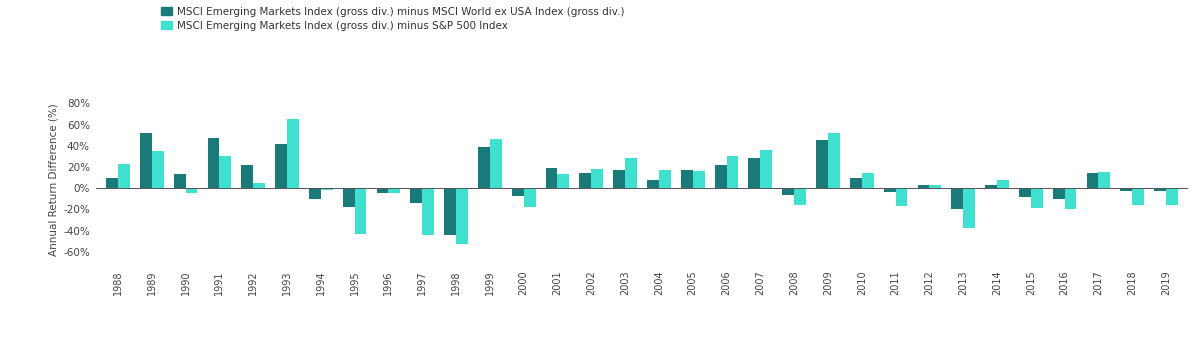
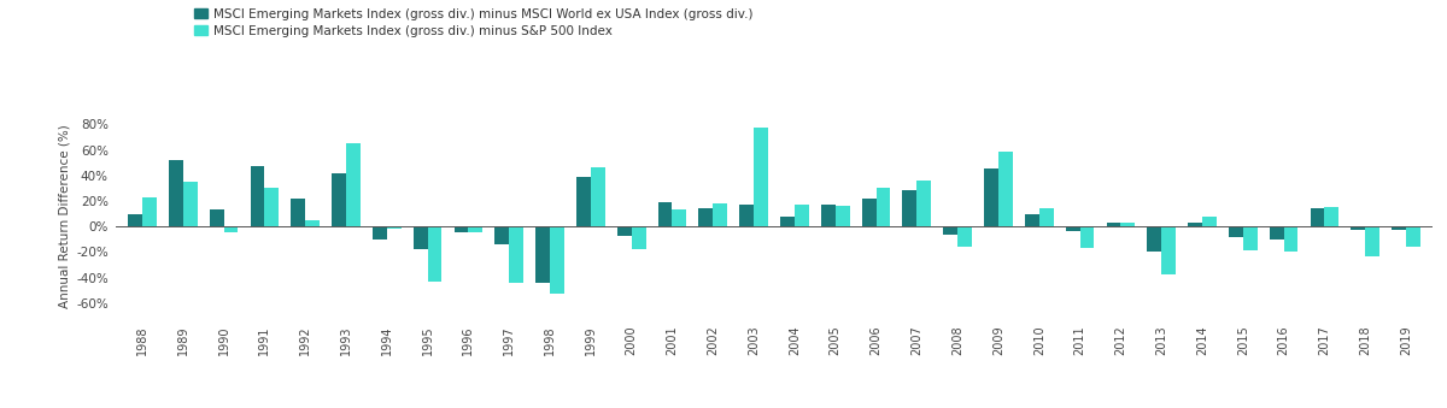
MSCI Emerging Markets Index (gross div.) minus S&P 500 Index/2003: 28% -> 78%
MSCI Emerging Markets Index (gross div.) minus S&P 500 Index/2009: 52% -> 59%
MSCI Emerging Markets Index (gross div.) minus S&P 500 Index/2018: -16% -> -23%
